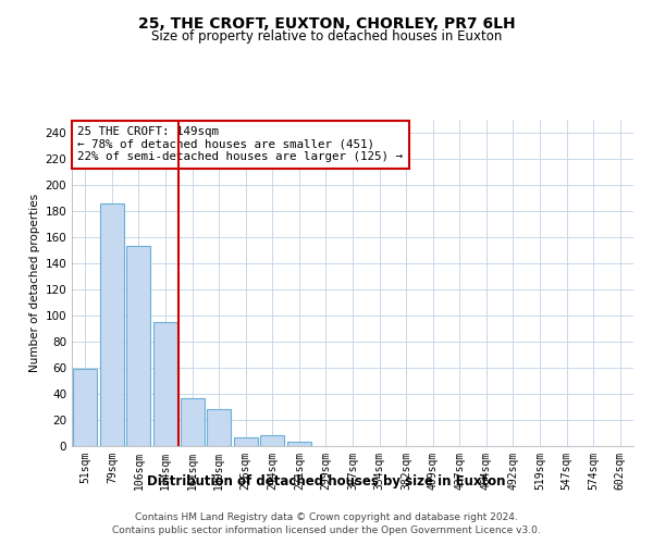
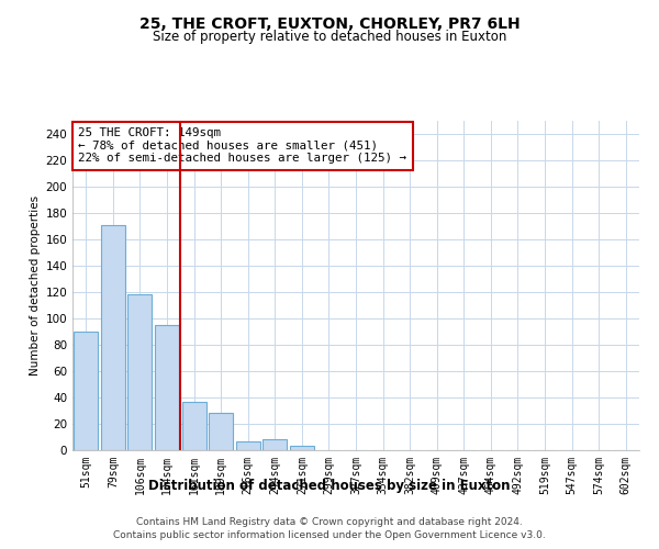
51sqm: 59 -> 90
79sqm: 186 -> 171
106sqm: 153 -> 118
